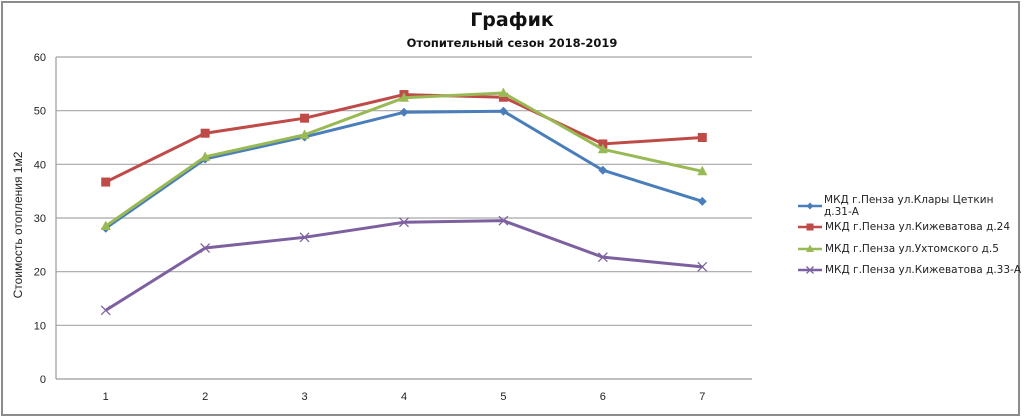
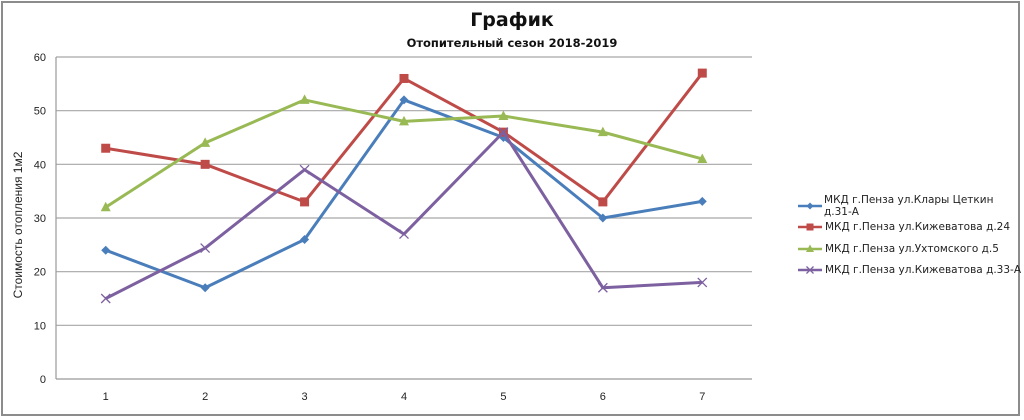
МКД г.Пенза ул.Клары Цеткин д.31-А/1: 28 -> 24
МКД г.Пенза ул.Кижеватова д.24/1: 37 -> 43
МКД г.Пенза ул.Ухтомского д.5/1: 28 -> 32
МКД г.Пенза ул.Кижеватова д.33-А/1: 13 -> 15
МКД г.Пенза ул.Клары Цеткин д.31-А/2: 41 -> 17
МКД г.Пенза ул.Кижеватова д.24/2: 46 -> 40
МКД г.Пенза ул.Ухтомского д.5/2: 41 -> 44
МКД г.Пенза ул.Клары Цеткин д.31-А/3: 45 -> 26
МКД г.Пенза ул.Кижеватова д.24/3: 49 -> 33
МКД г.Пенза ул.Ухтомского д.5/3: 46 -> 52
МКД г.Пенза ул.Кижеватова д.33-А/3: 26 -> 39
МКД г.Пенза ул.Клары Цеткин д.31-А/4: 50 -> 52
МКД г.Пенза ул.Кижеватова д.24/4: 53 -> 56
МКД г.Пенза ул.Ухтомского д.5/4: 52 -> 48
МКД г.Пенза ул.Кижеватова д.33-А/4: 29 -> 27
МКД г.Пенза ул.Клары Цеткин д.31-А/5: 50 -> 45
МКД г.Пенза ул.Кижеватова д.24/5: 52 -> 46
МКД г.Пенза ул.Ухтомского д.5/5: 53 -> 49
МКД г.Пенза ул.Кижеватова д.33-А/5: 30 -> 46
МКД г.Пенза ул.Клары Цеткин д.31-А/6: 39 -> 30
МКД г.Пенза ул.Кижеватова д.24/6: 44 -> 33
МКД г.Пенза ул.Ухтомского д.5/6: 43 -> 46
МКД г.Пенза ул.Кижеватова д.33-А/6: 23 -> 17
МКД г.Пенза ул.Кижеватова д.24/7: 45 -> 57
МКД г.Пенза ул.Ухтомского д.5/7: 39 -> 41
МКД г.Пенза ул.Кижеватова д.33-А/7: 21 -> 18
